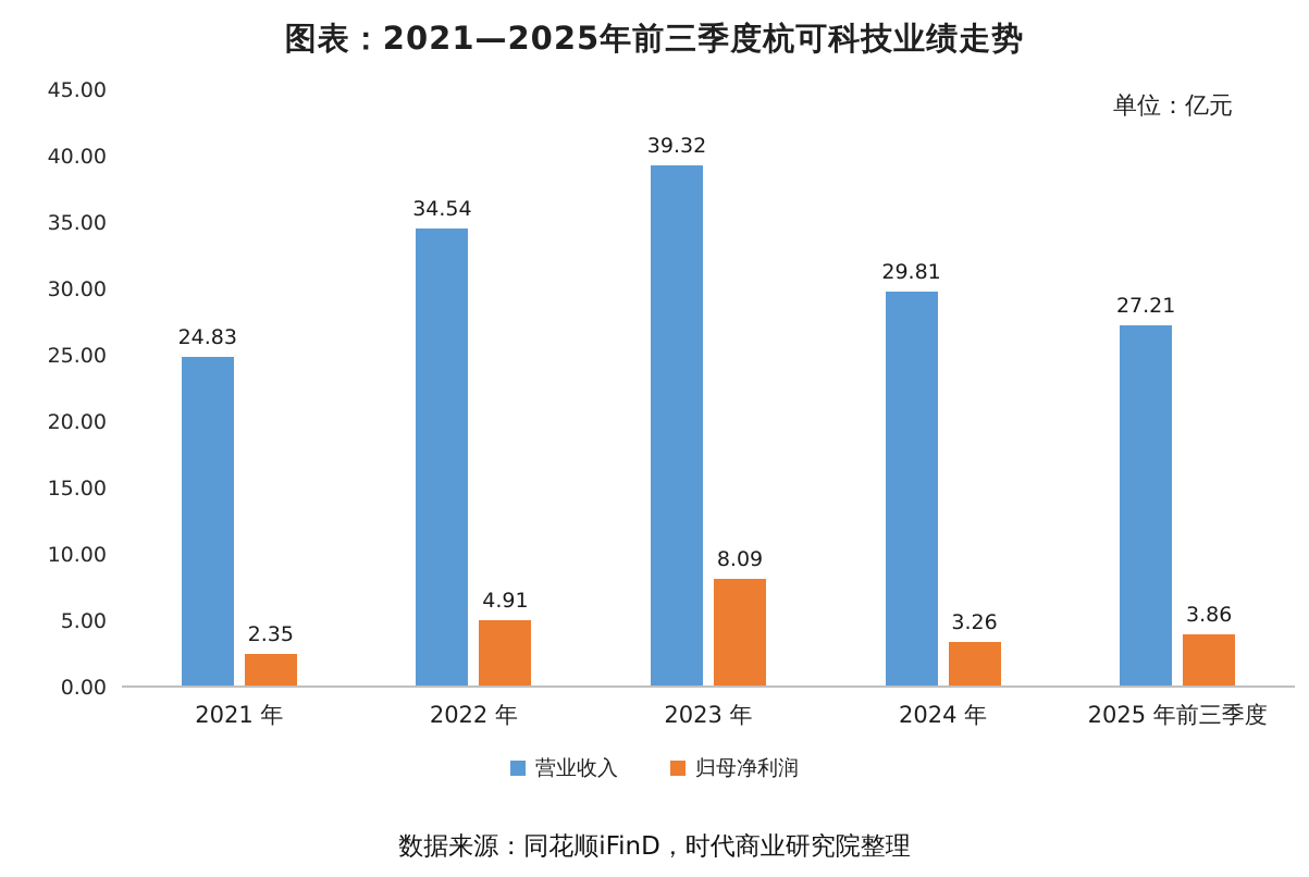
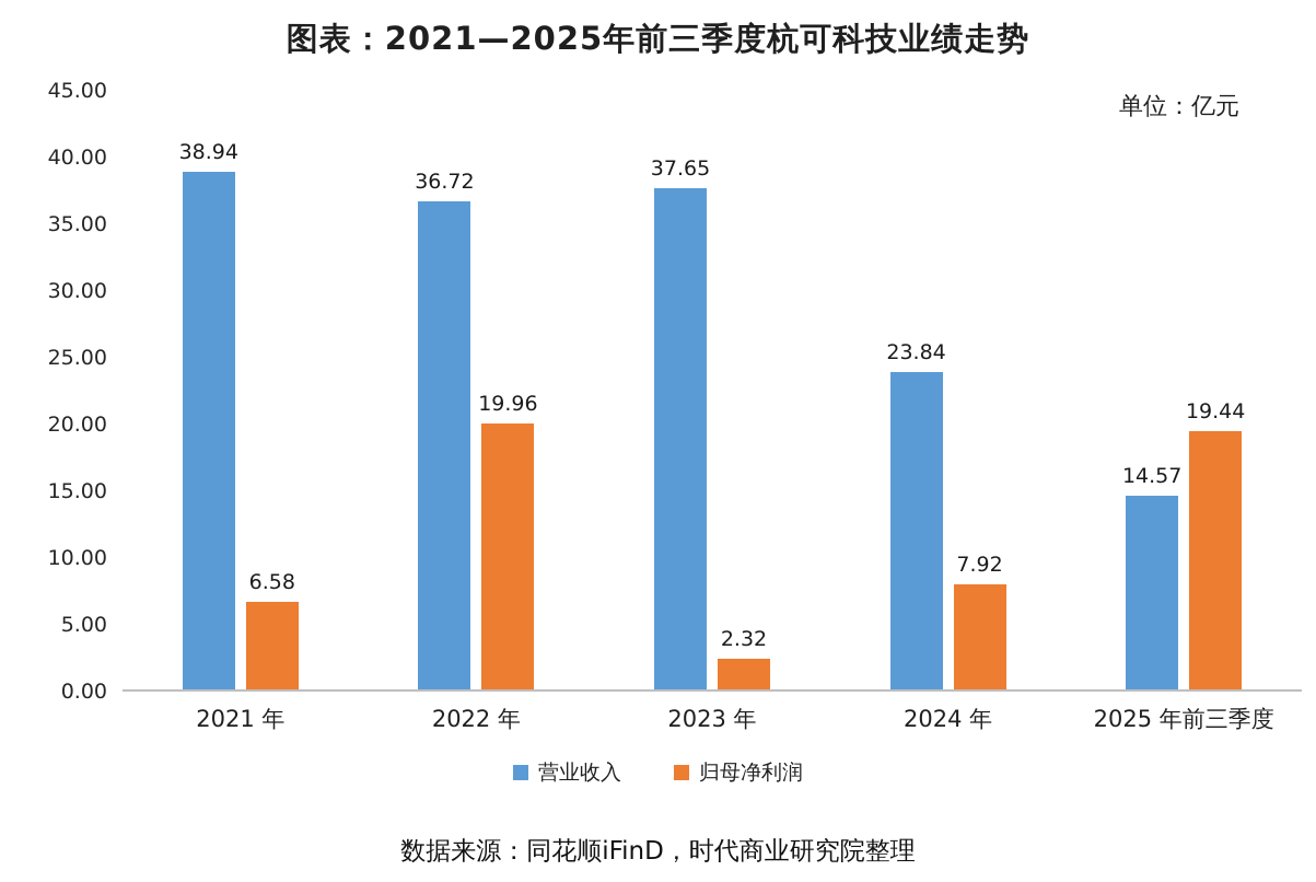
营业收入/2021 年: 24.83 -> 38.94
归母净利润/2021 年: 2.35 -> 6.58
营业收入/2022 年: 34.54 -> 36.72
归母净利润/2022 年: 4.91 -> 19.96
营业收入/2023 年: 39.32 -> 37.65
归母净利润/2023 年: 8.09 -> 2.32
营业收入/2024 年: 29.81 -> 23.84
归母净利润/2024 年: 3.26 -> 7.92
营业收入/2025 年前三季度: 27.21 -> 14.57
归母净利润/2025 年前三季度: 3.86 -> 19.44
